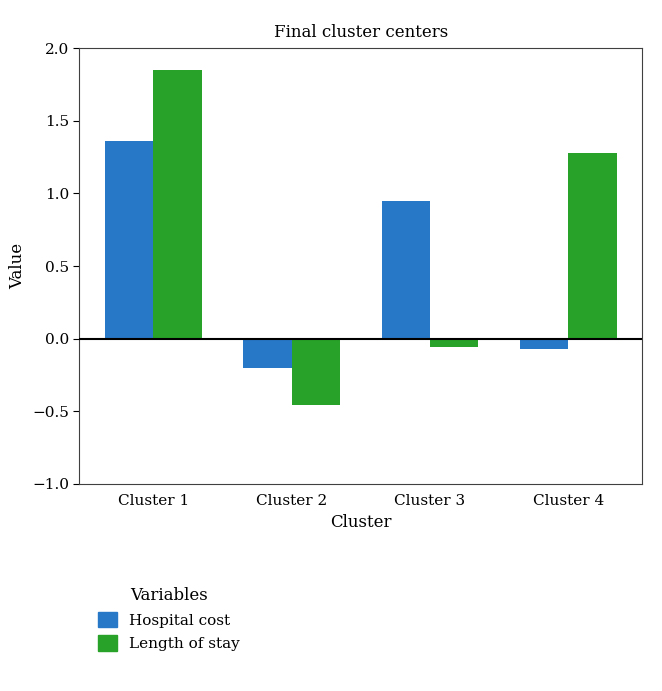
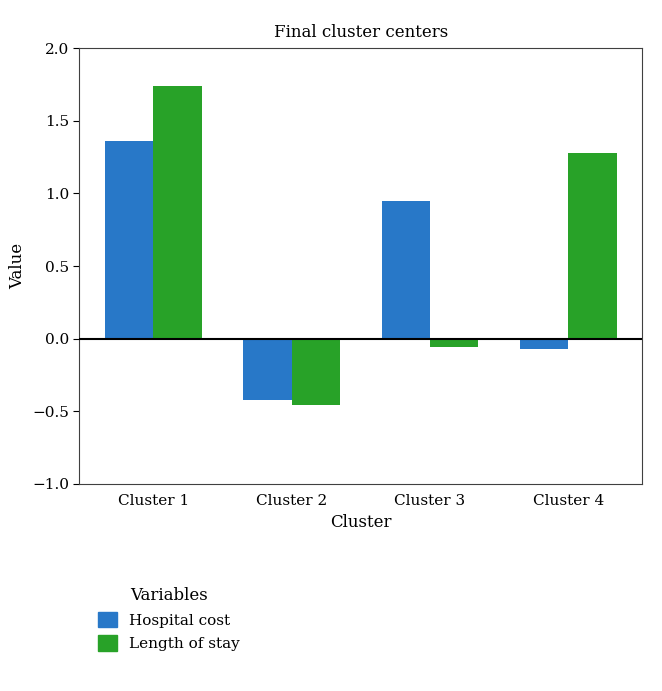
Length of stay/Cluster 1: 1.85 -> 1.74
Hospital cost/Cluster 2: -0.20 -> -0.42
